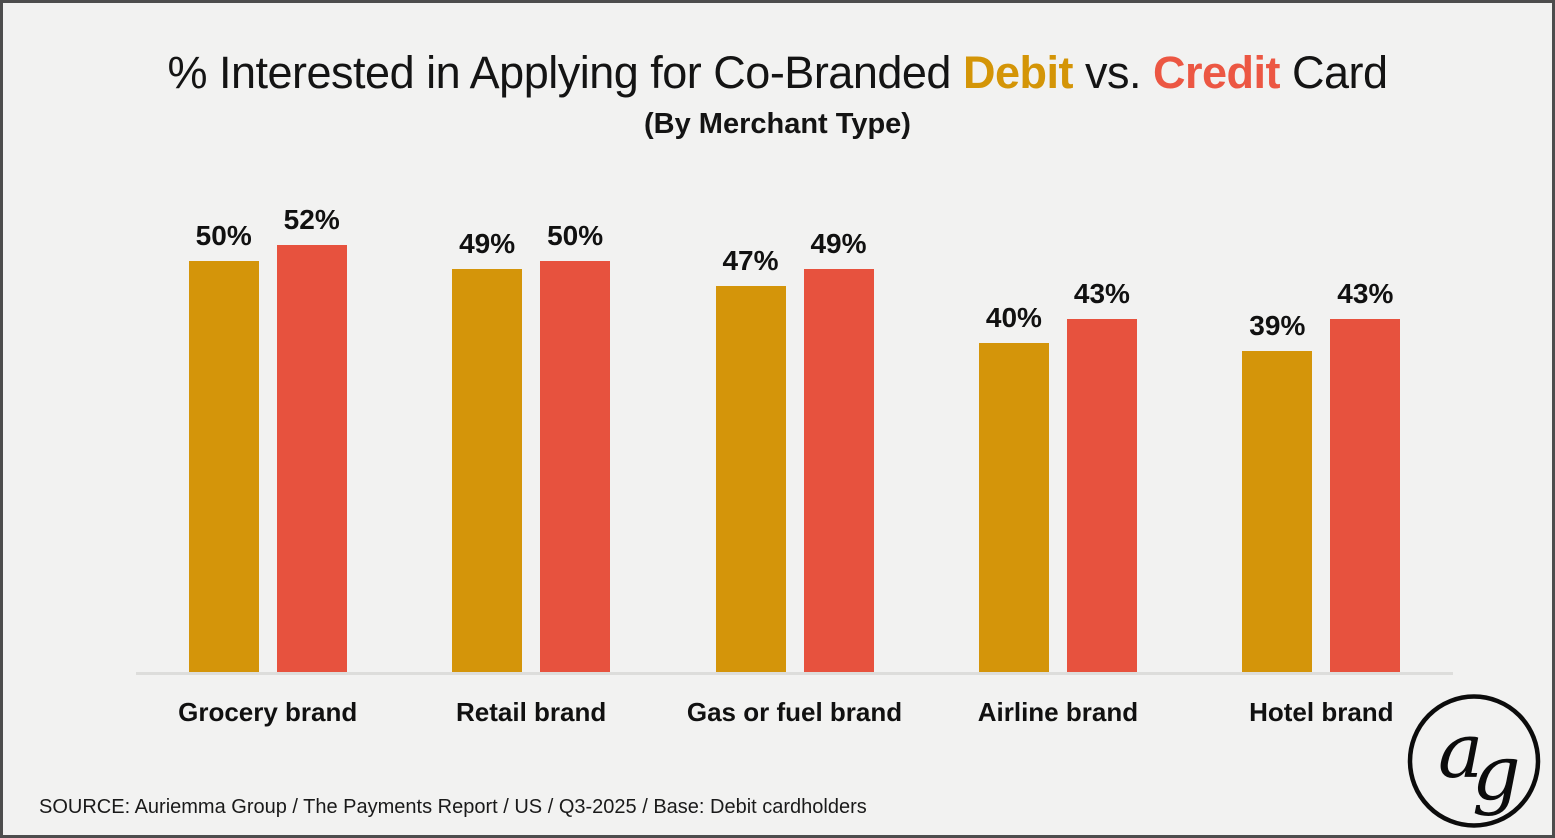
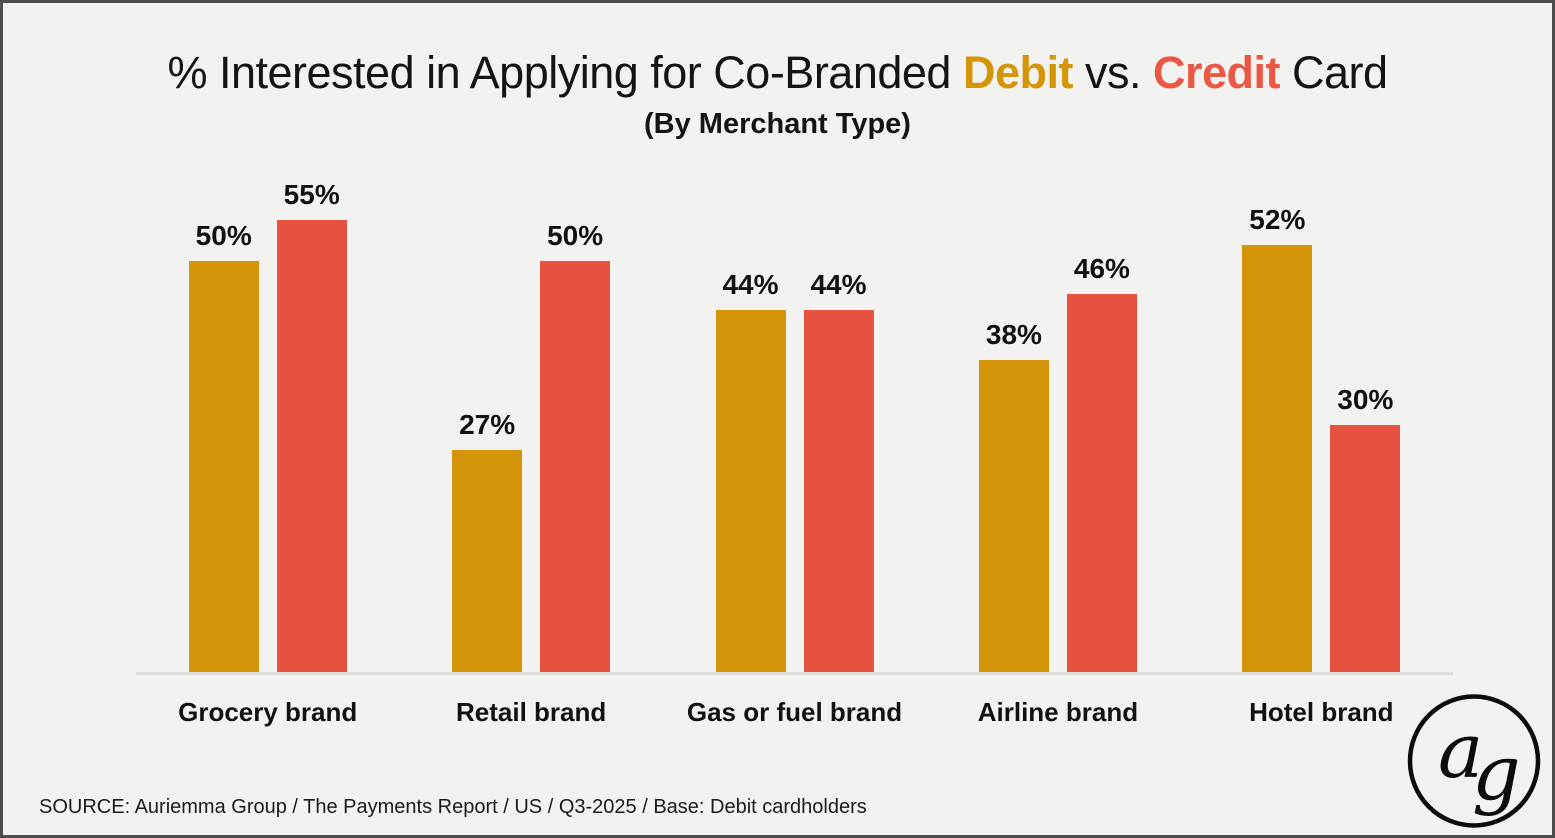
Credit/Grocery brand: 52% -> 55%
Debit/Retail brand: 49% -> 27%
Debit/Gas or fuel brand: 47% -> 44%
Credit/Gas or fuel brand: 49% -> 44%
Debit/Airline brand: 40% -> 38%
Credit/Airline brand: 43% -> 46%
Debit/Hotel brand: 39% -> 52%
Credit/Hotel brand: 43% -> 30%
